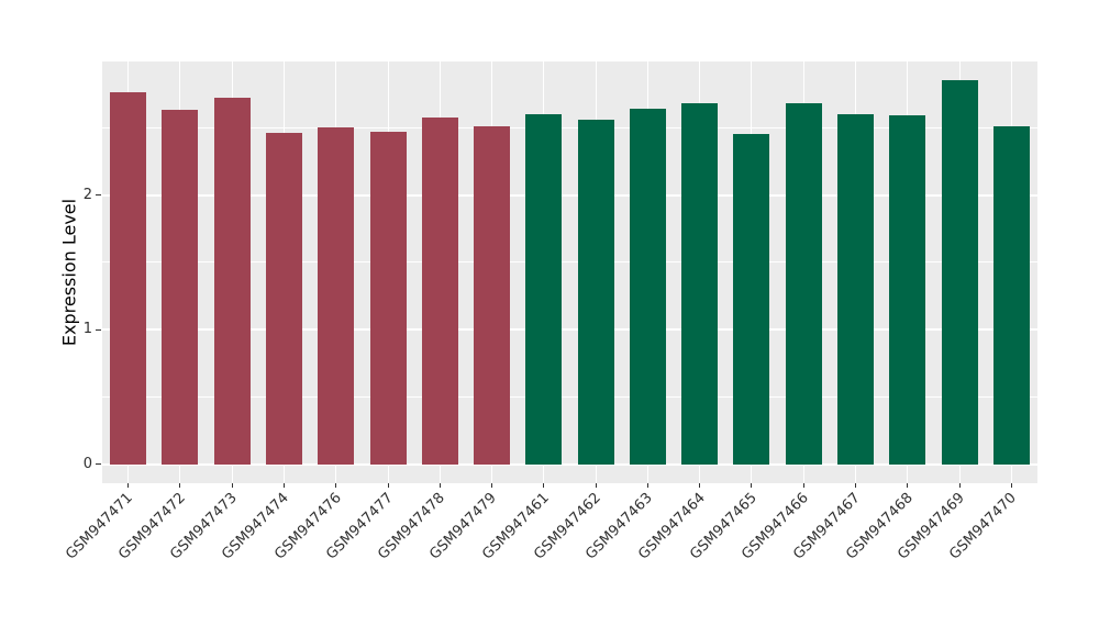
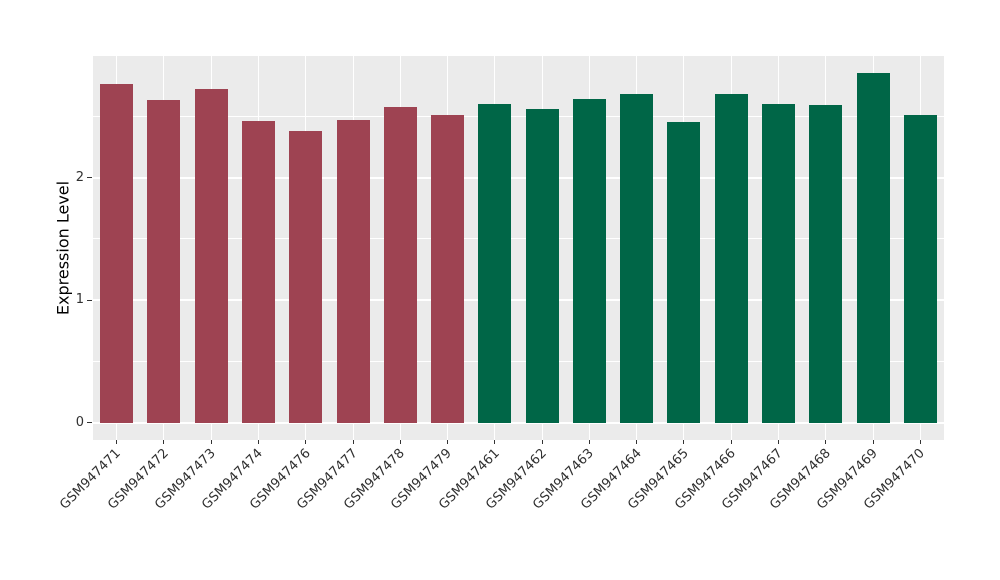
GSM947476: 2.50 -> 2.38
